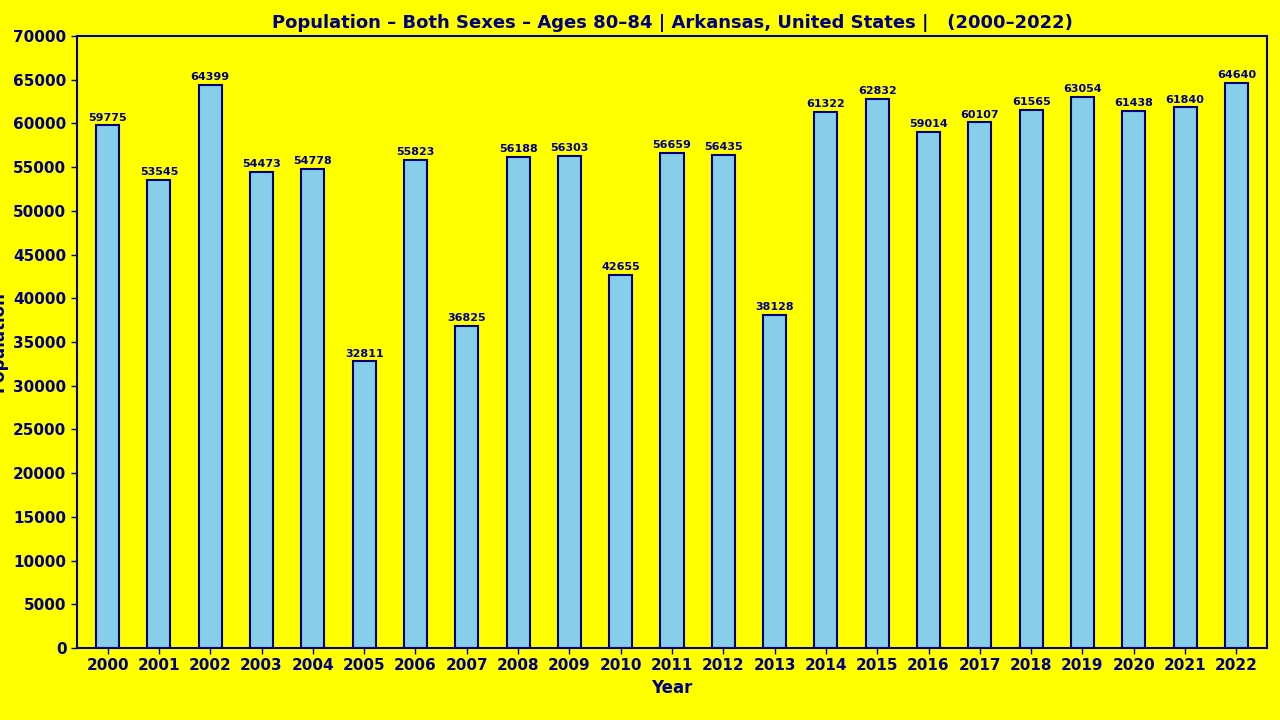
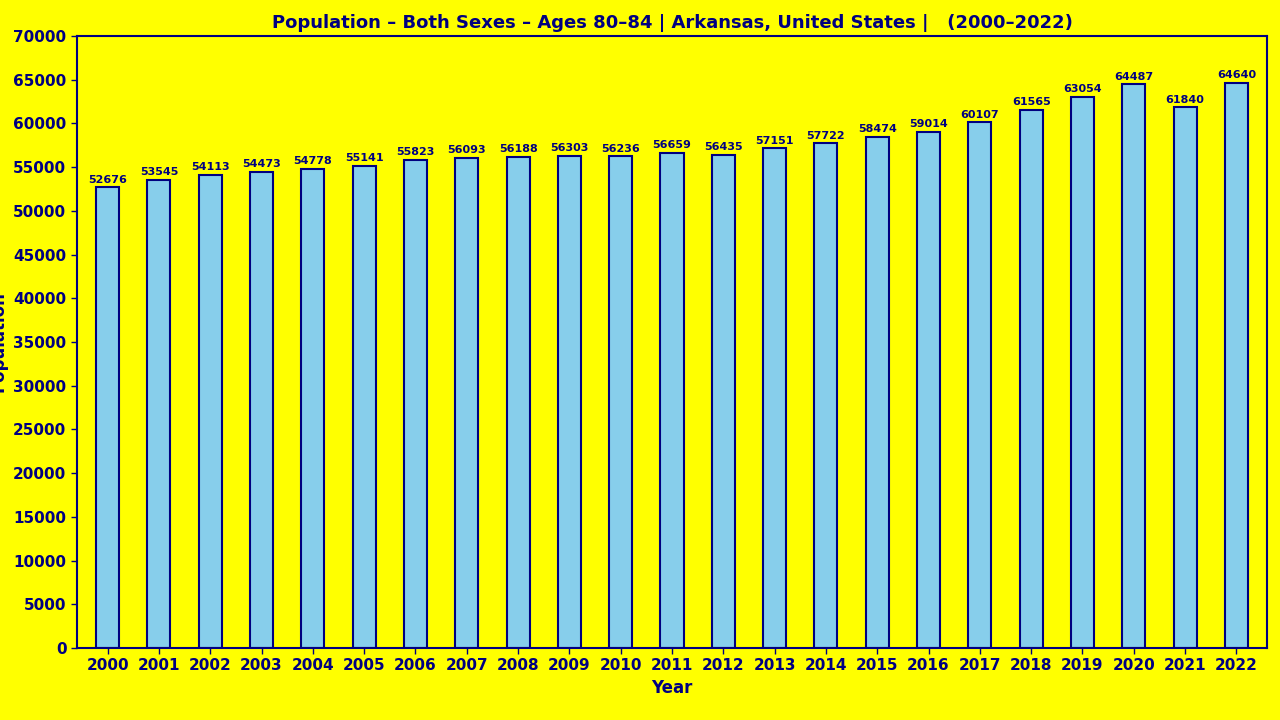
2000: 59775 -> 52676
2002: 64399 -> 54113
2005: 32811 -> 55141
2007: 36825 -> 56093
2010: 42655 -> 56236
2013: 38128 -> 57151
2014: 61322 -> 57722
2015: 62832 -> 58474
2020: 61438 -> 64487
